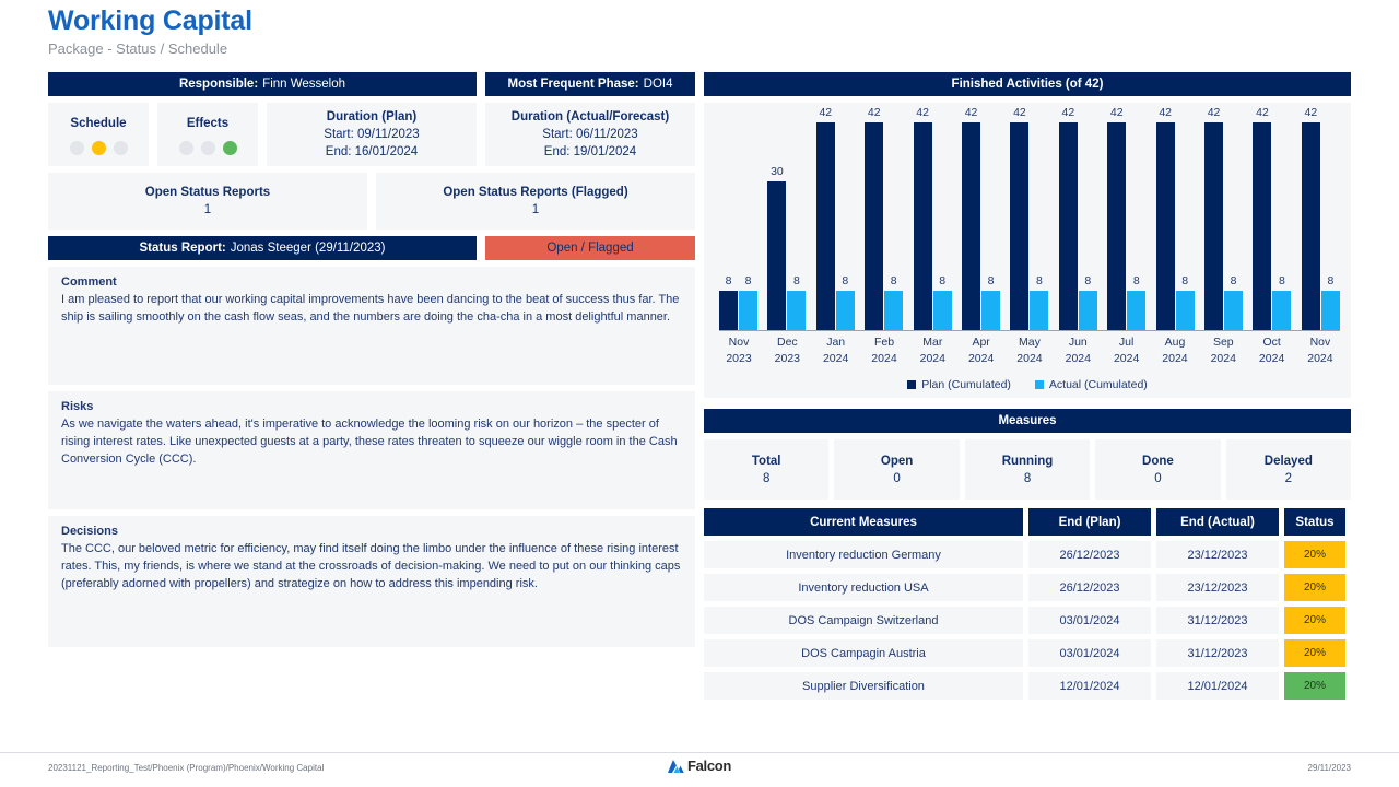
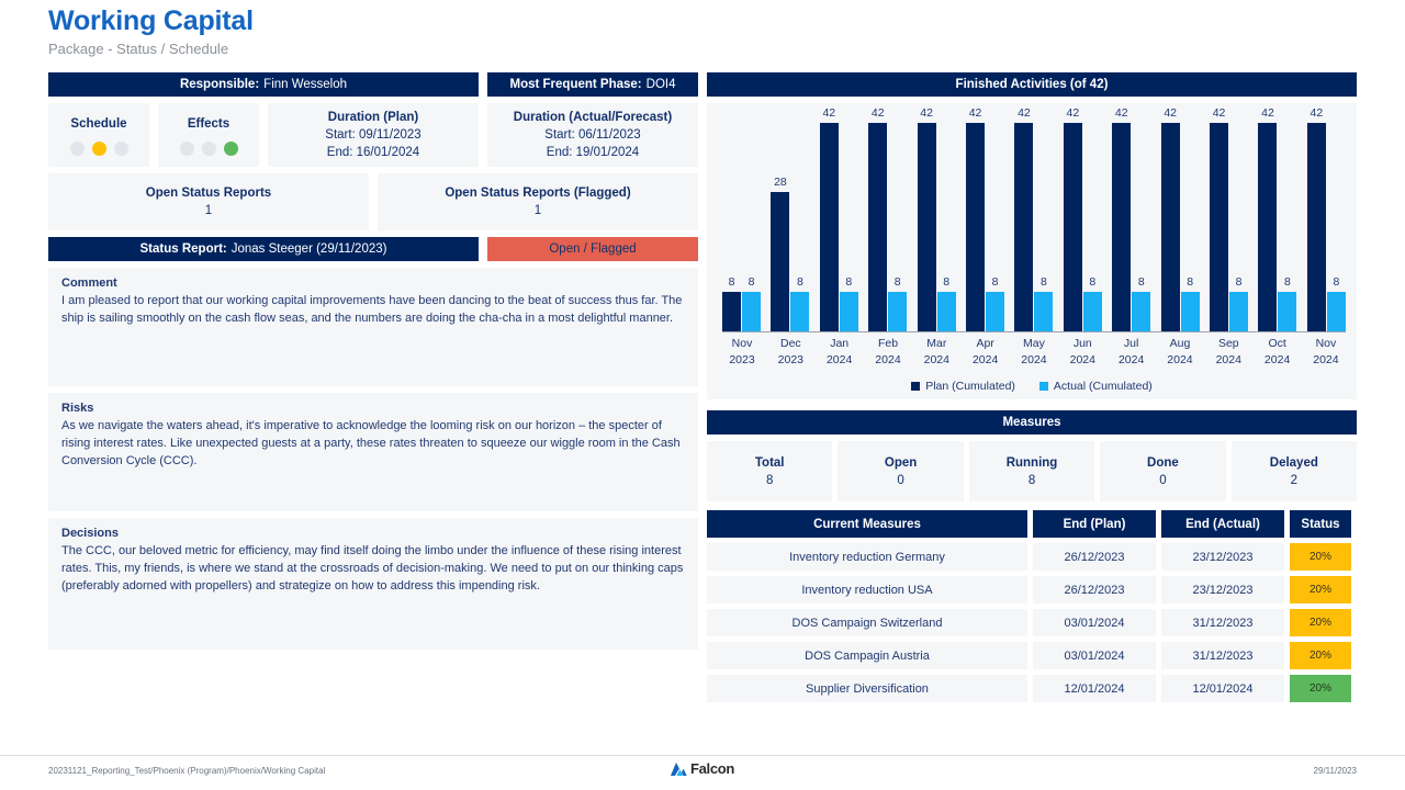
Plan (Cumulated)/Dec 2023: 30 -> 28
